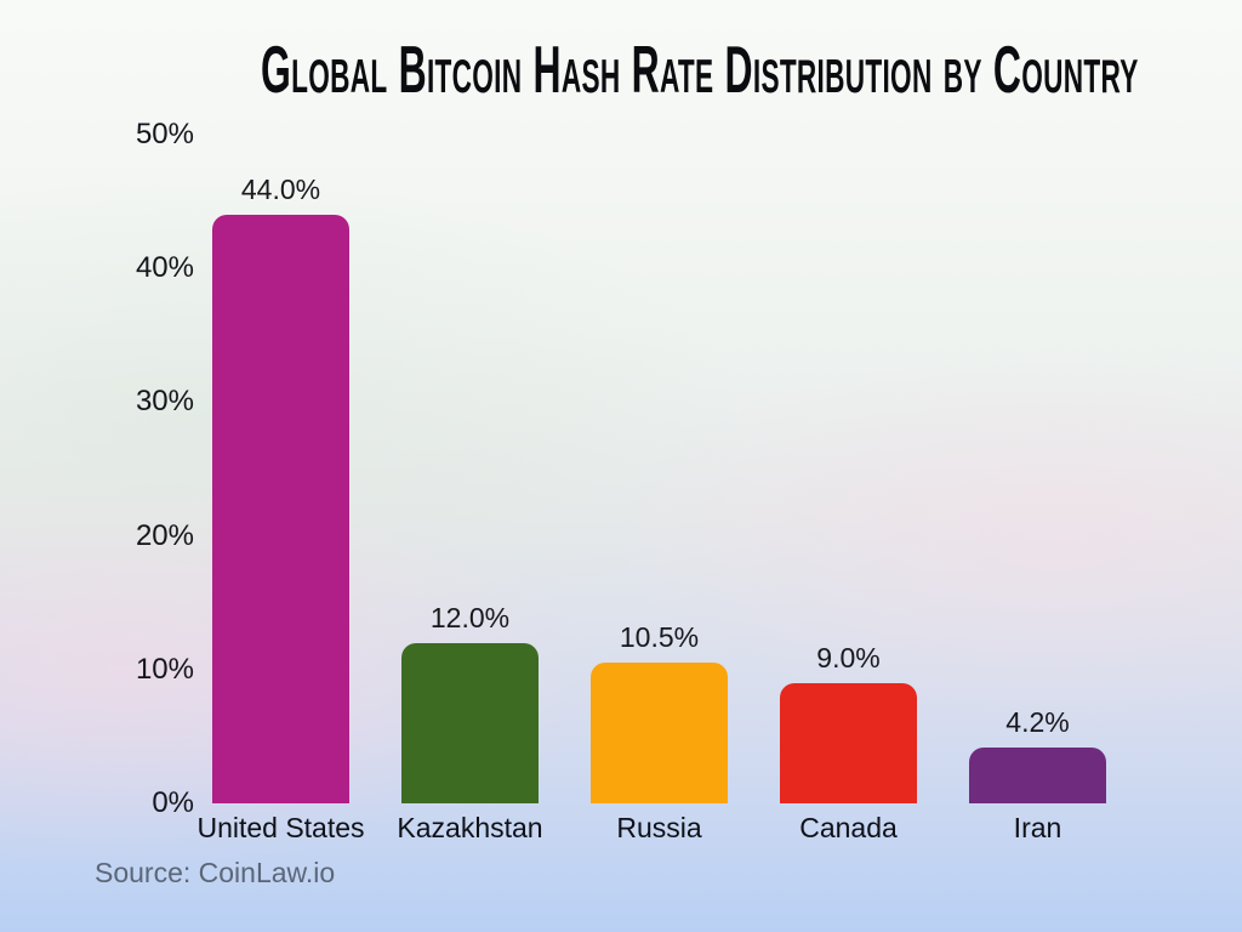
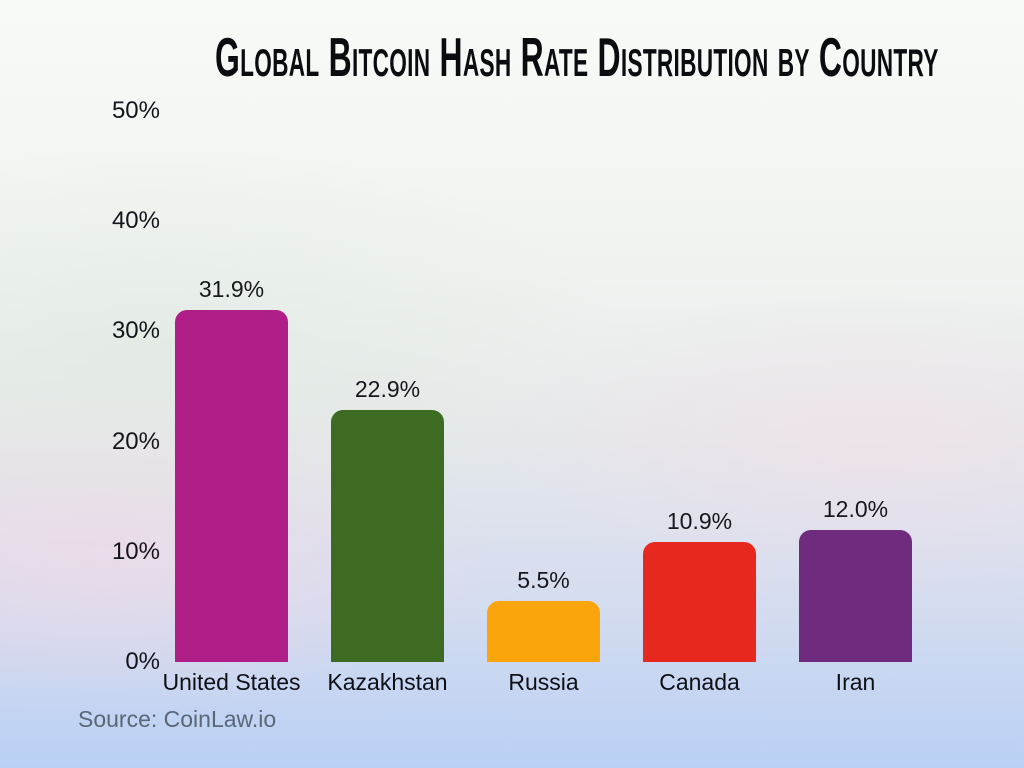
United States: 44.0% -> 31.9%
Kazakhstan: 12.0% -> 22.9%
Russia: 10.5% -> 5.5%
Canada: 9.0% -> 10.9%
Iran: 4.2% -> 12.0%
